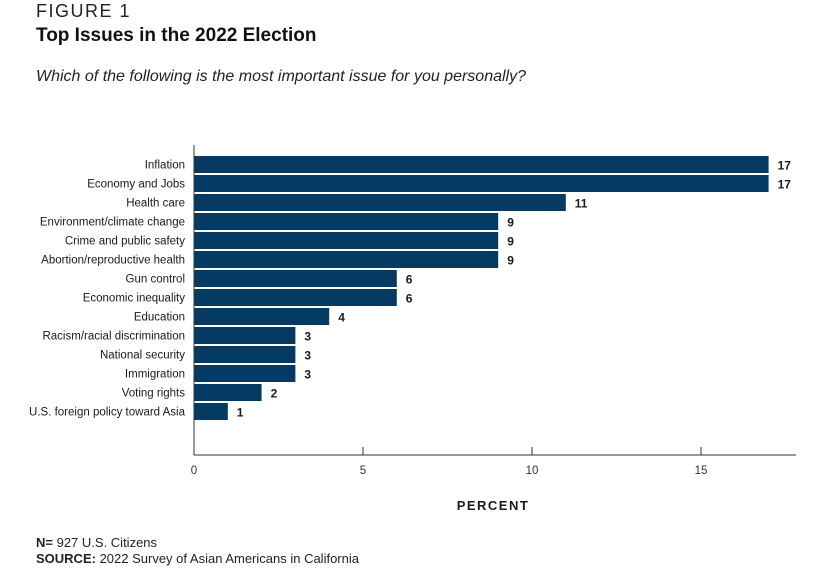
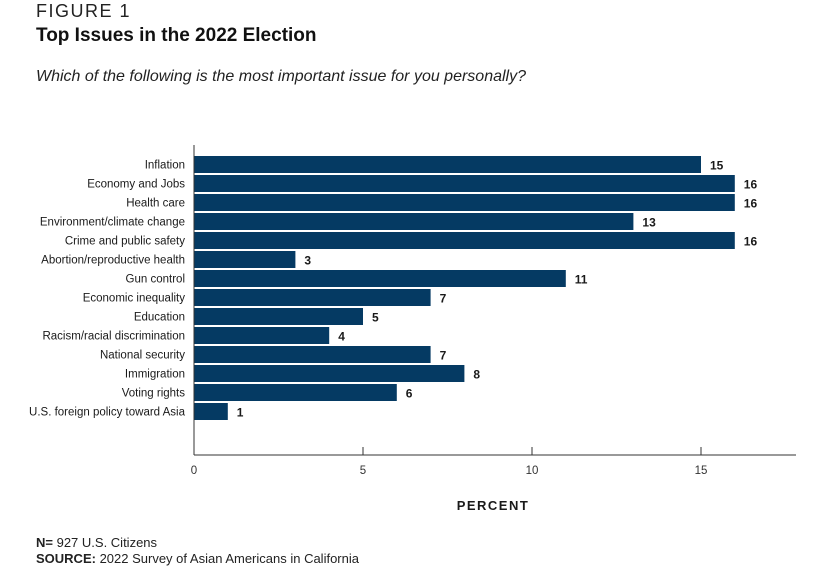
Inflation: 17 -> 15
Economy and Jobs: 17 -> 16
Health care: 11 -> 16
Environment/climate change: 9 -> 13
Crime and public safety: 9 -> 16
Abortion/reproductive health: 9 -> 3
Gun control: 6 -> 11
Economic inequality: 6 -> 7
Education: 4 -> 5
Racism/racial discrimination: 3 -> 4
National security: 3 -> 7
Immigration: 3 -> 8
Voting rights: 2 -> 6
